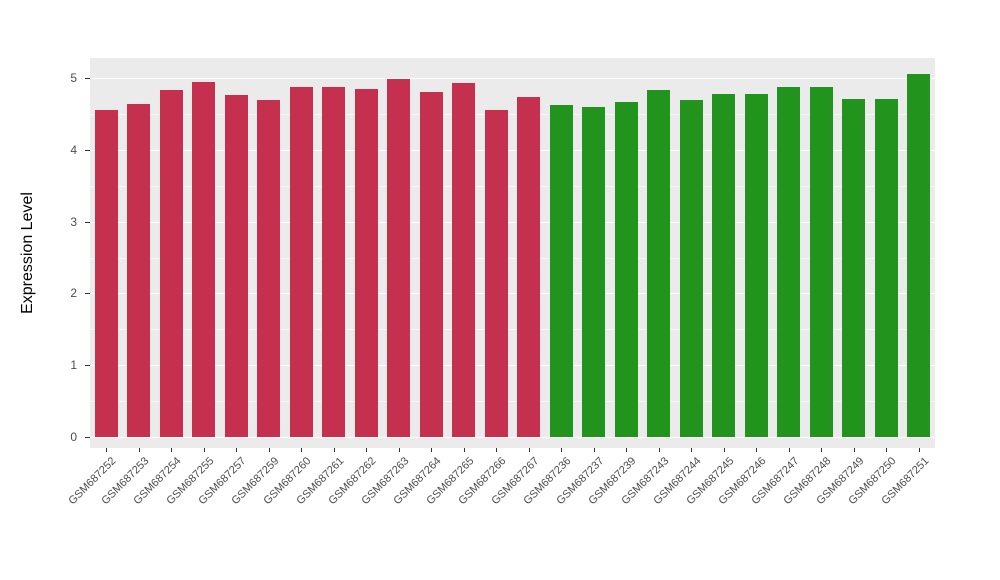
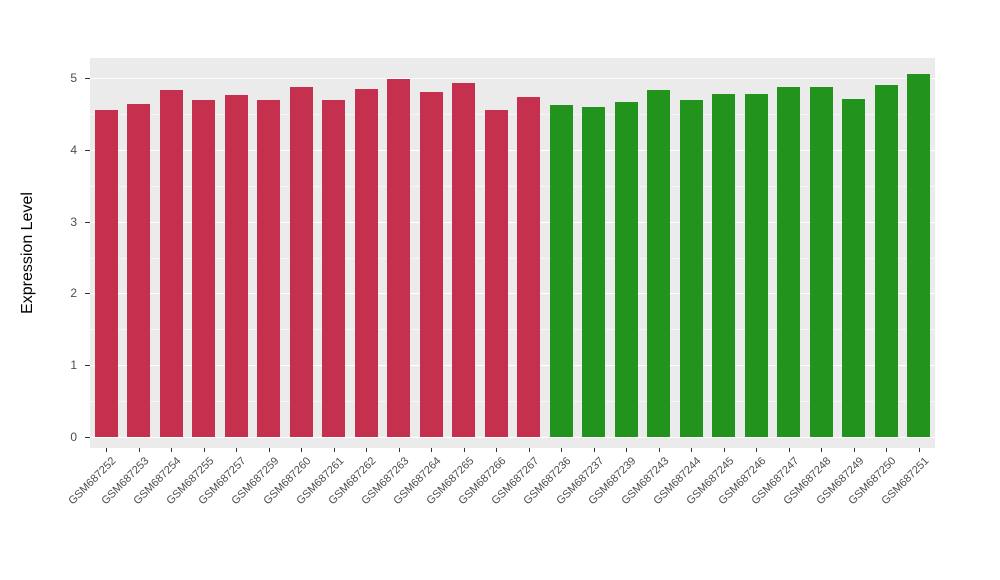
GSM687255: 4.9 -> 4.7
GSM687261: 4.9 -> 4.7
GSM687250: 4.7 -> 4.9
